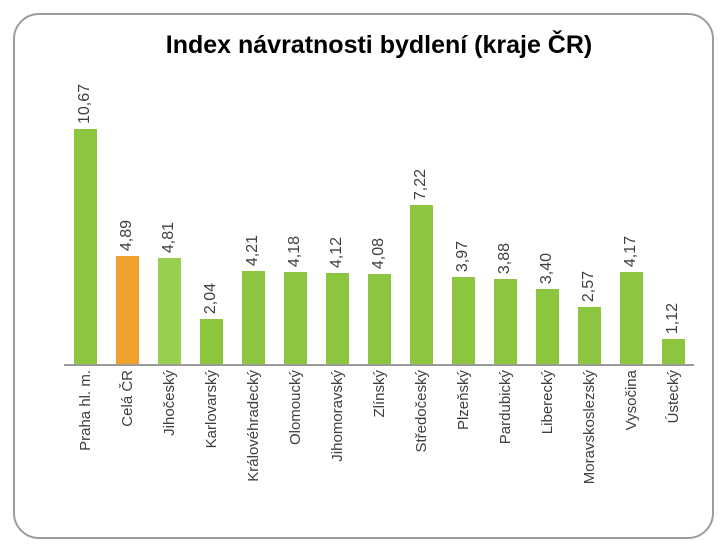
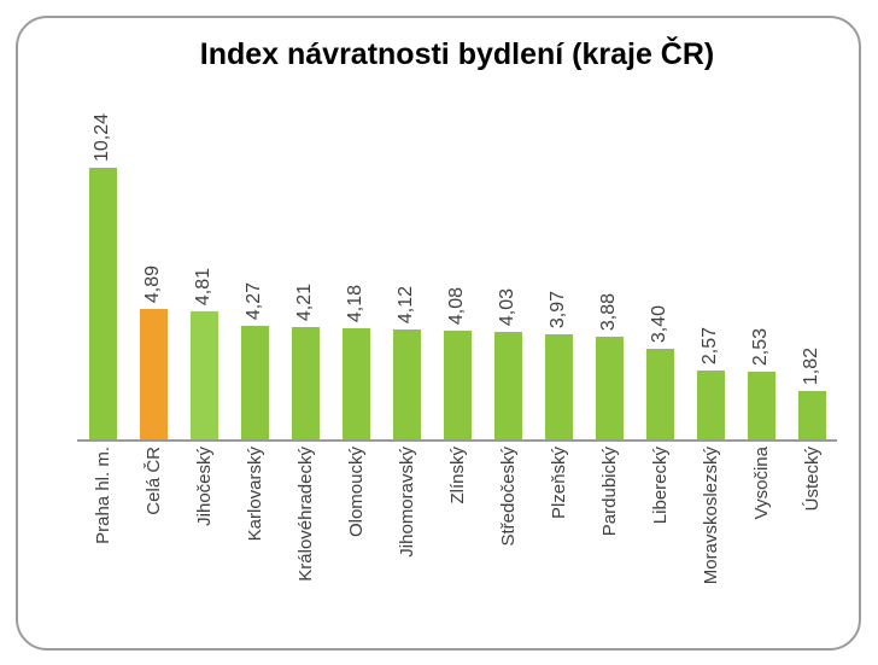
Praha hl. m.: 10,67 -> 10,24
Karlovarský: 2,04 -> 4,27
Středočeský: 7,22 -> 4,03
Vysočina: 4,17 -> 2,53
Ústecký: 1,12 -> 1,82
